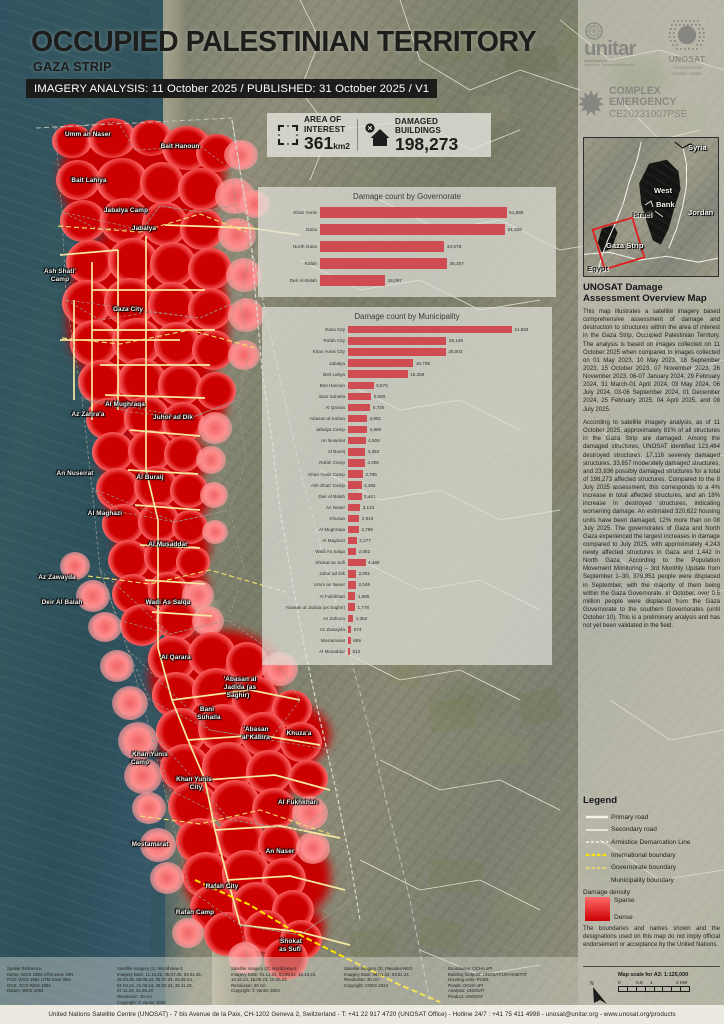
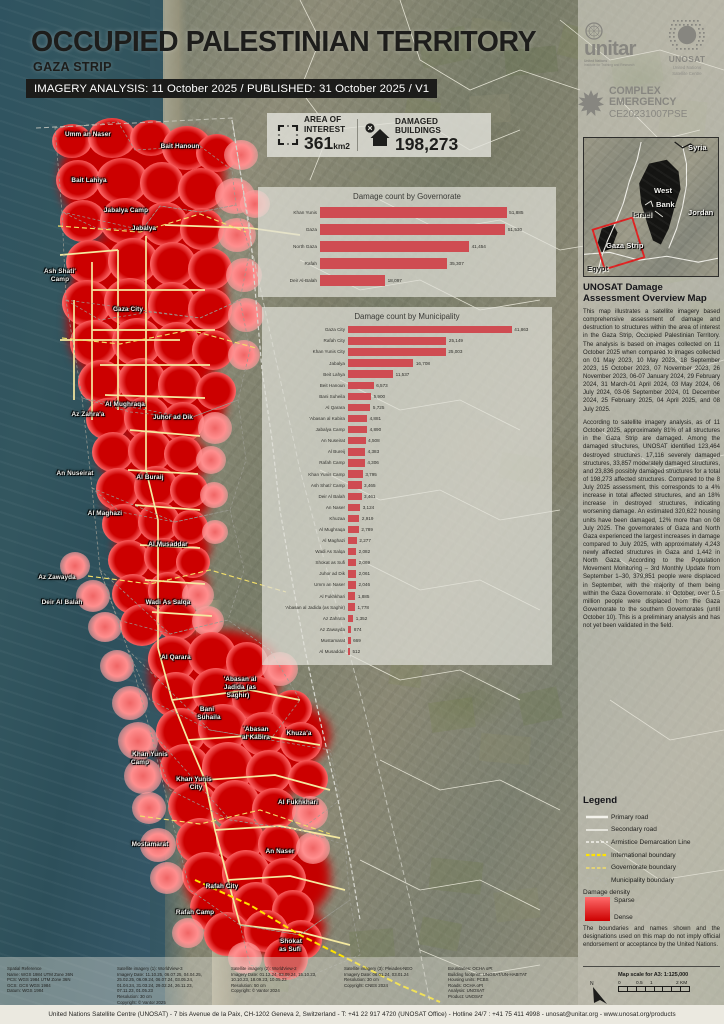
Damage count by Governorate/North Gaza: 34,578 -> 41,454
Damage count by Municipality/Beit Lahya: 15,258 -> 11,537
Damage count by Municipality/Shokat as Sufi: 4,488 -> 2,069
